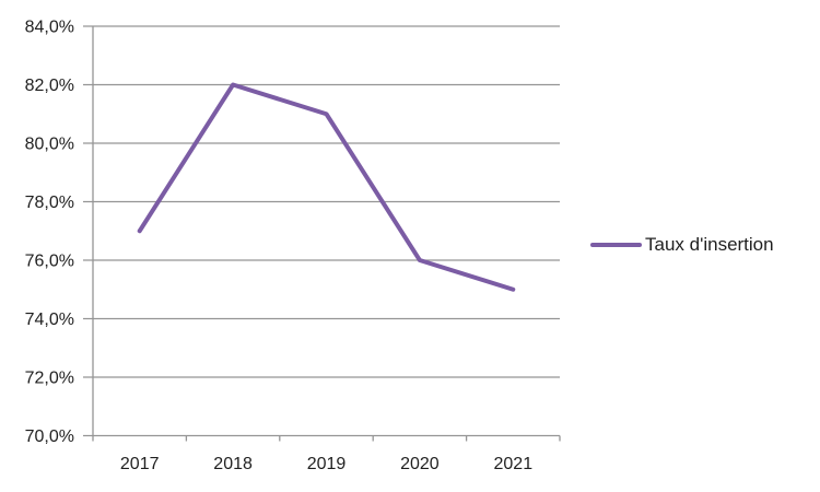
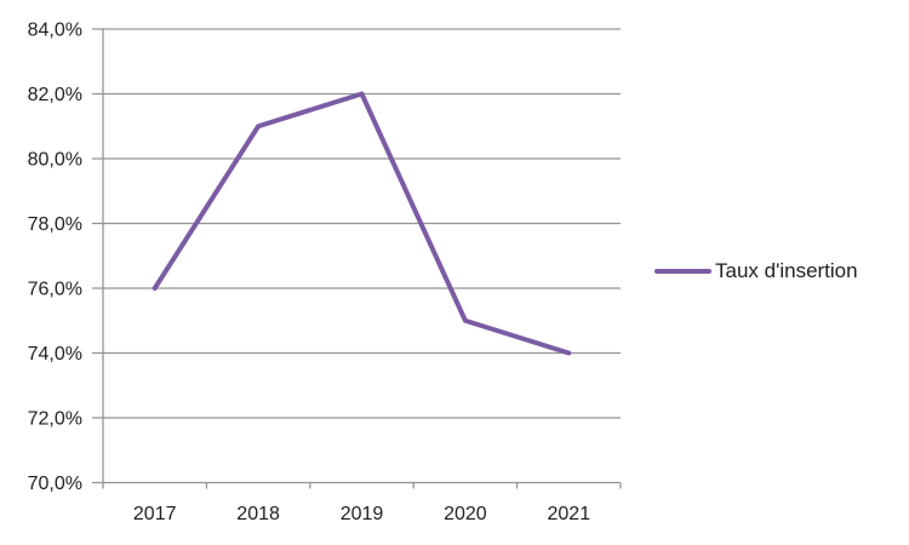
2017: 77% -> 76%
2018: 82% -> 81%
2019: 81% -> 82%
2020: 76% -> 75%
2021: 75% -> 74%
